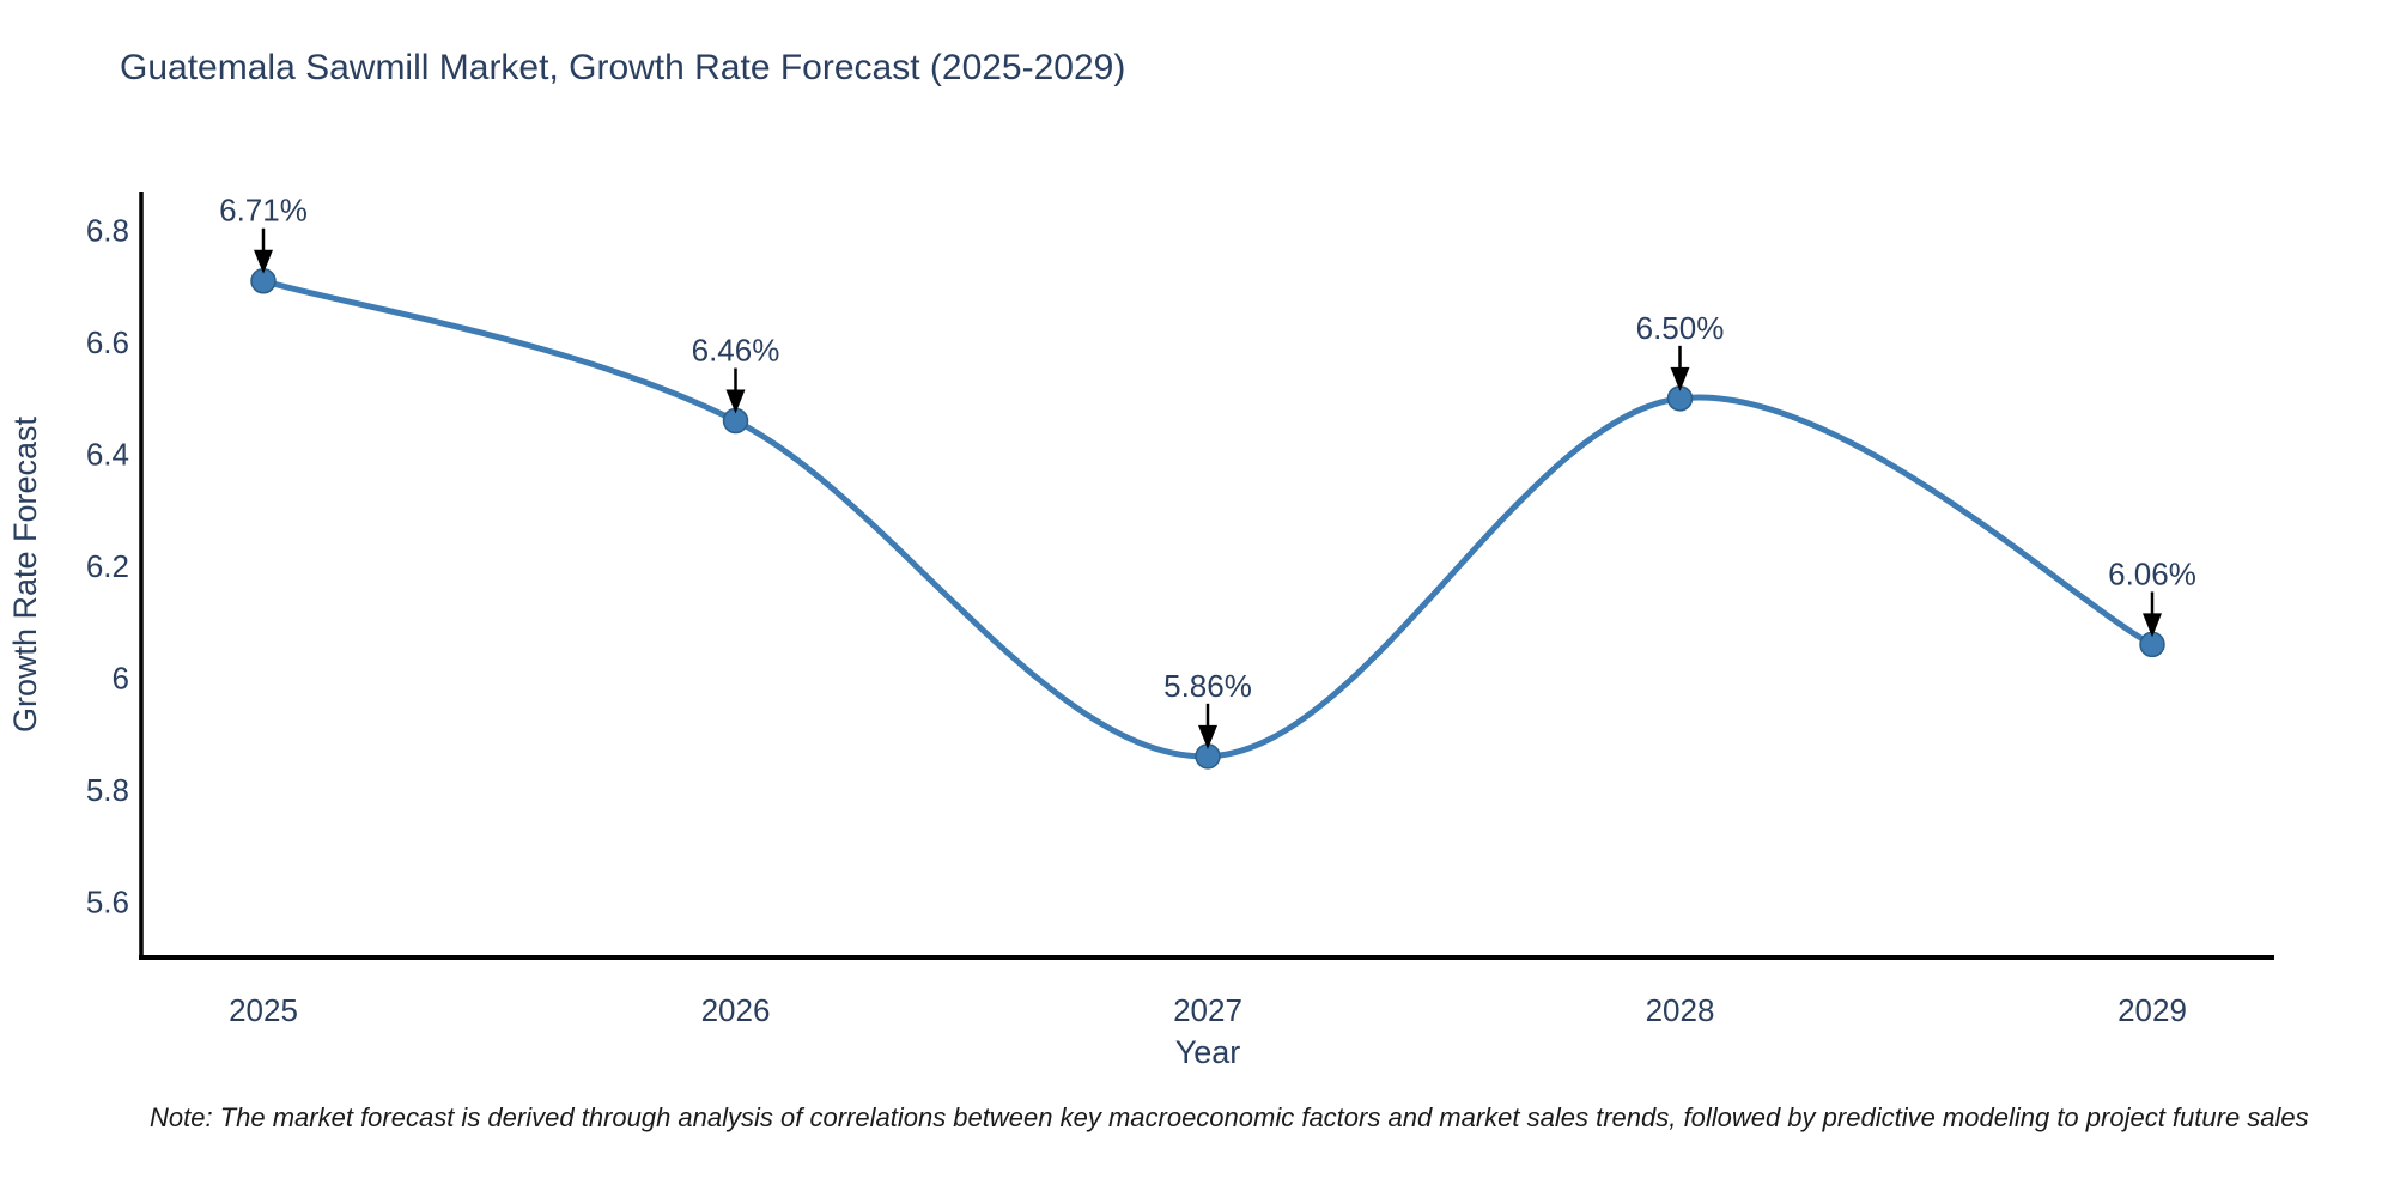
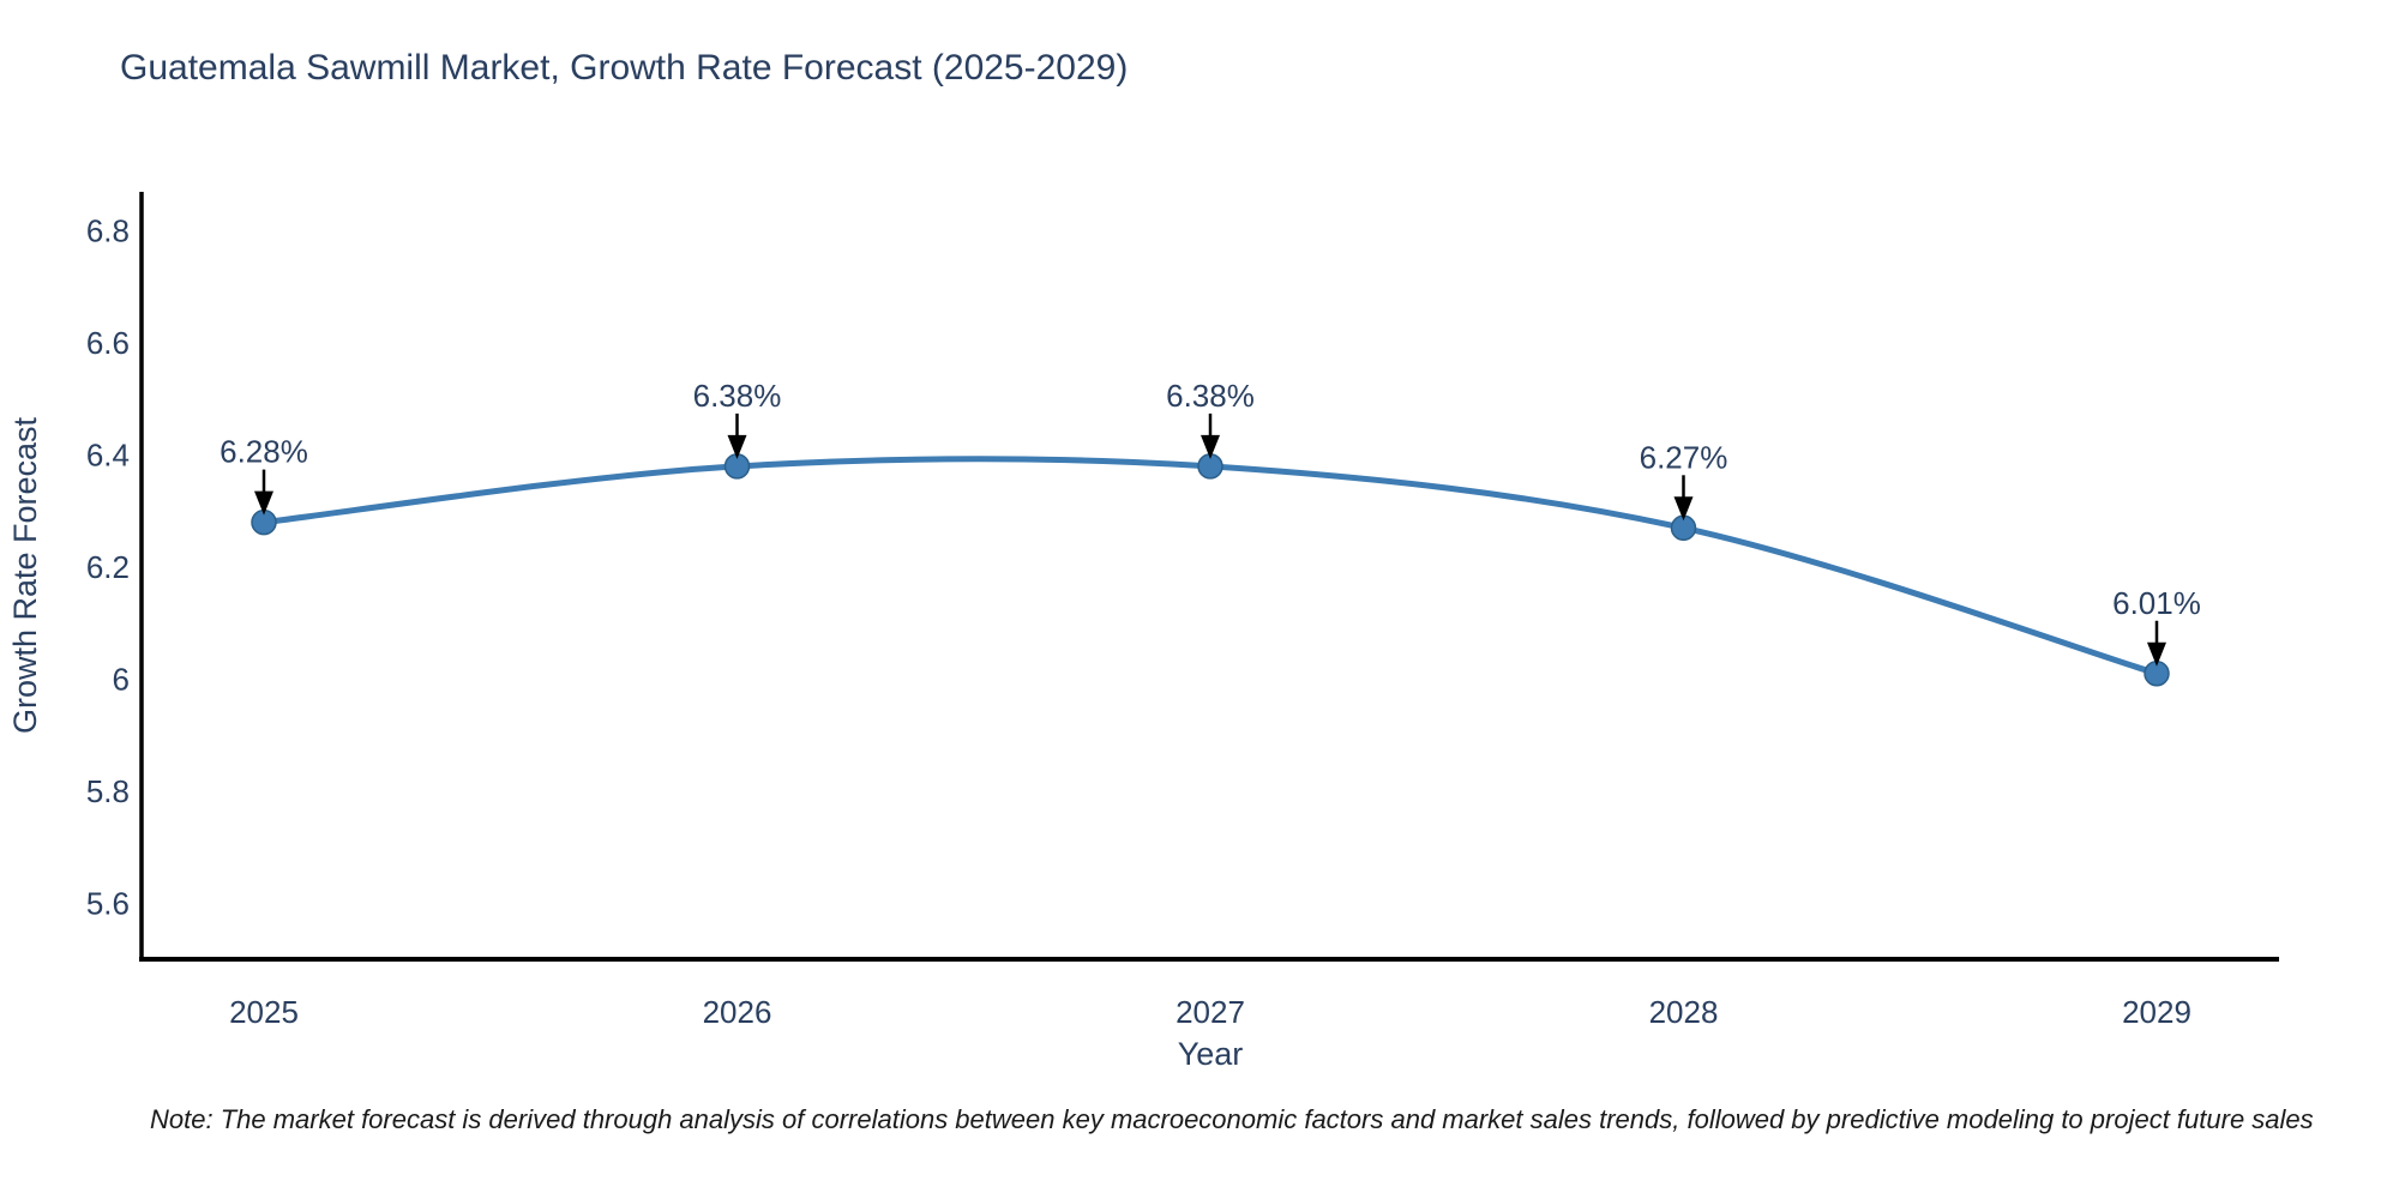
2025: 6.71% -> 6.28%
2026: 6.46% -> 6.38%
2027: 5.86% -> 6.38%
2028: 6.50% -> 6.27%
2029: 6.06% -> 6.01%
